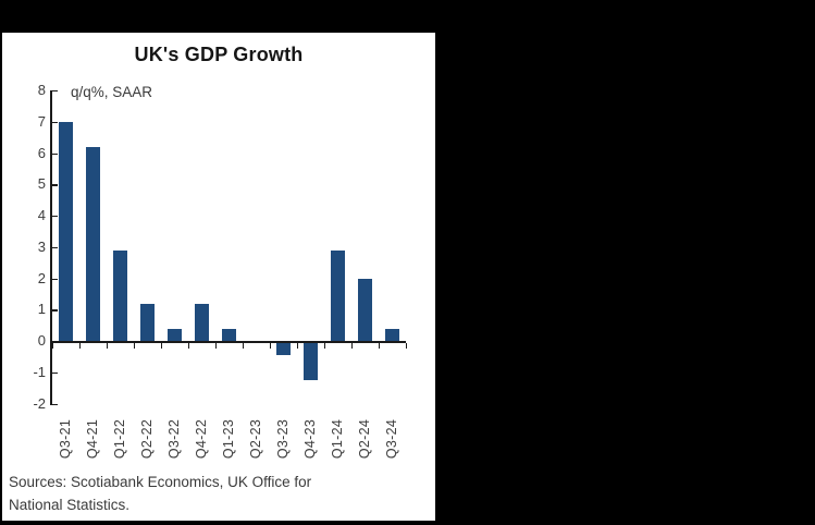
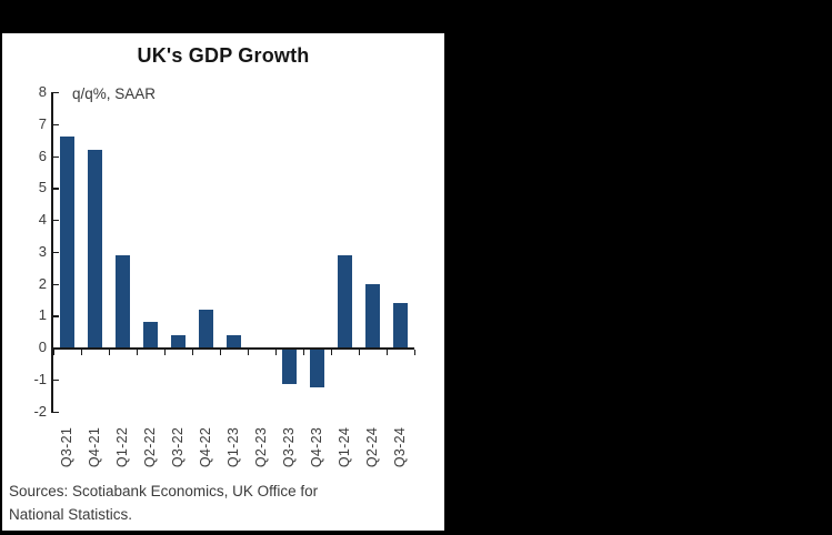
Q3-21: 7.0 -> 6.6
Q2-22: 1.2 -> 0.8
Q3-23: -0.4 -> -1.1
Q3-24: 0.4 -> 1.4
